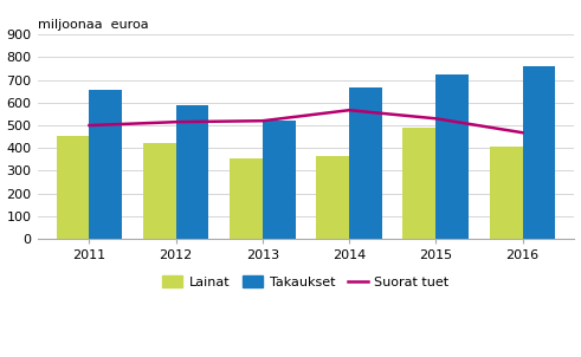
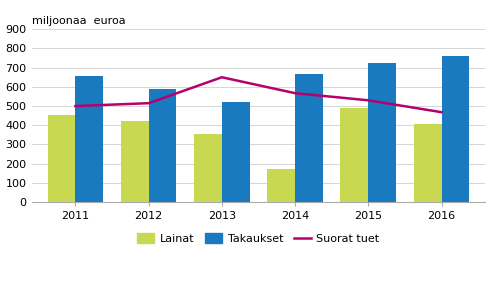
Suorat tuet/2013: 520 -> 650
Lainat/2014: 360 -> 170
